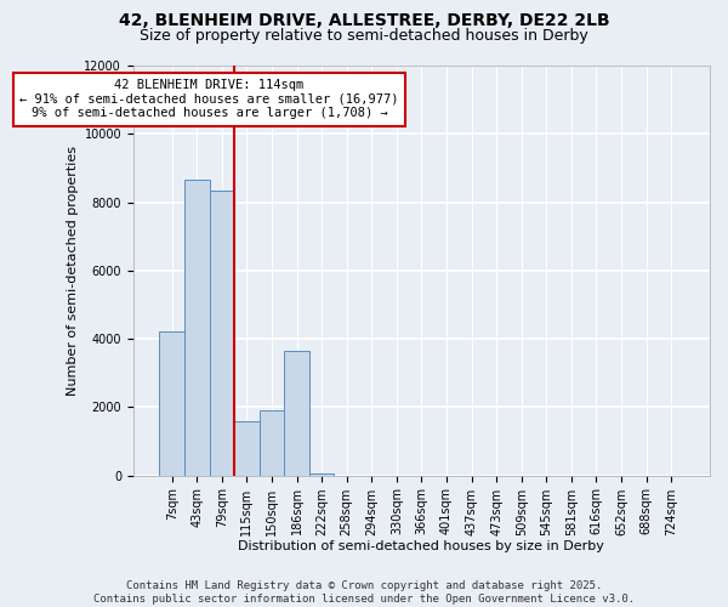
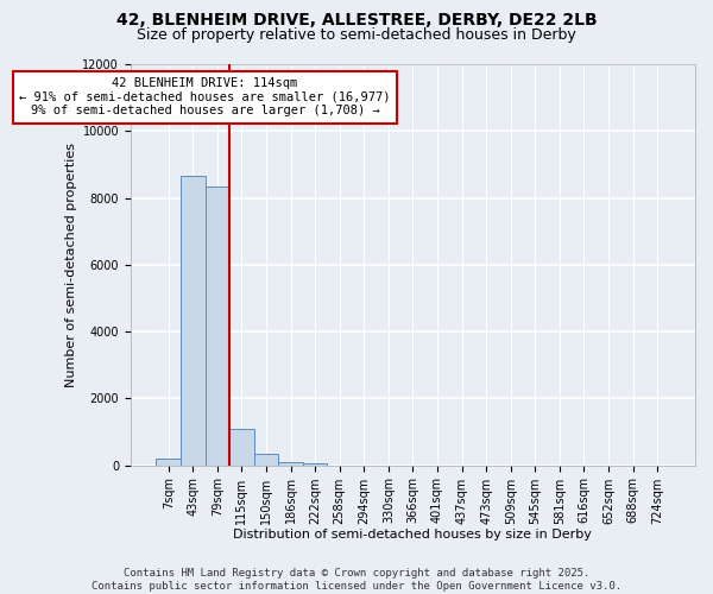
7sqm: 4200 -> 200
115sqm: 1600 -> 1100
150sqm: 1900 -> 330
186sqm: 3650 -> 100
